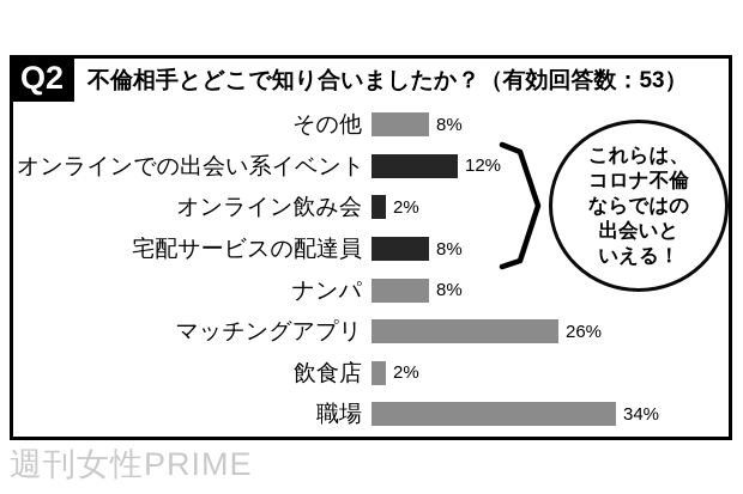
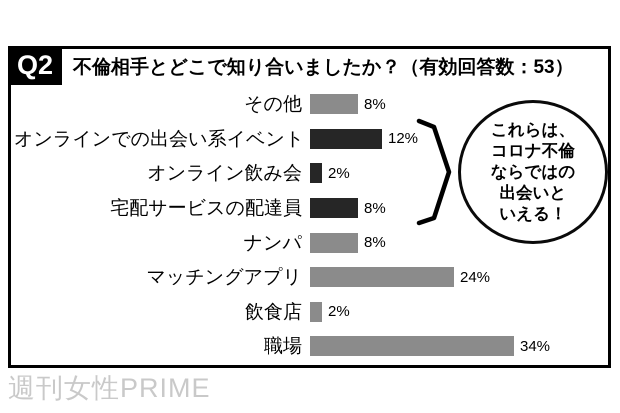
マッチングアプリ: 26% -> 24%
